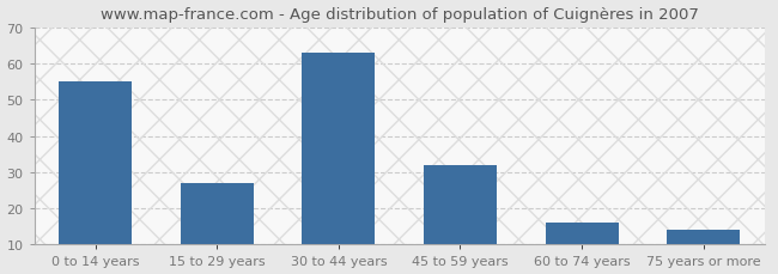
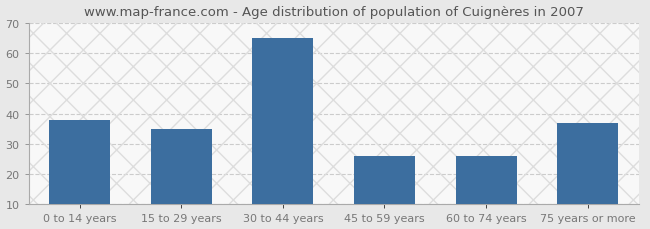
0 to 14 years: 55 -> 38
15 to 29 years: 27 -> 35
30 to 44 years: 63 -> 65
45 to 59 years: 32 -> 26
60 to 74 years: 16 -> 26
75 years or more: 14 -> 37
